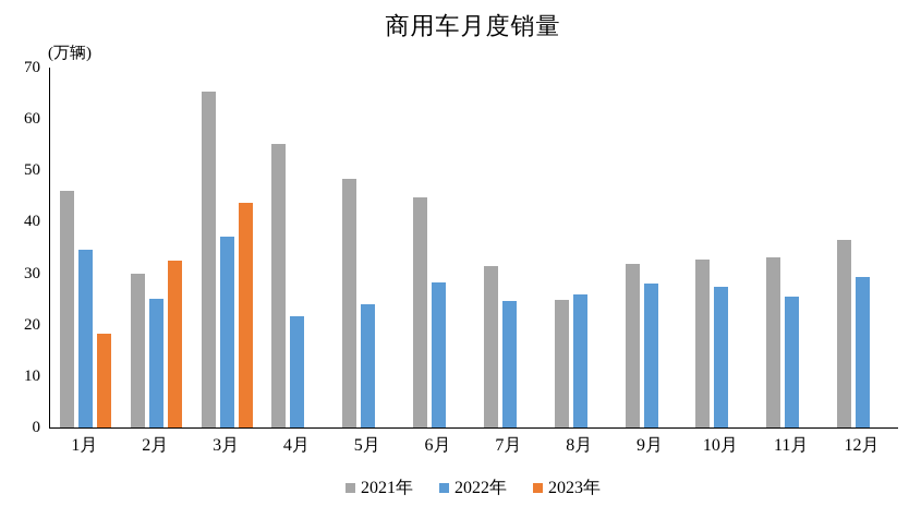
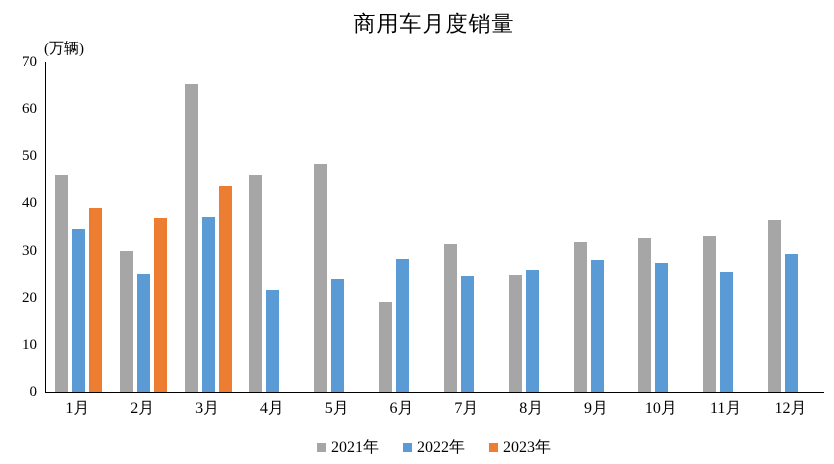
2023年/1月: 18 -> 39
2023年/2月: 32 -> 37
2021年/4月: 55 -> 46
2021年/6月: 45 -> 19
